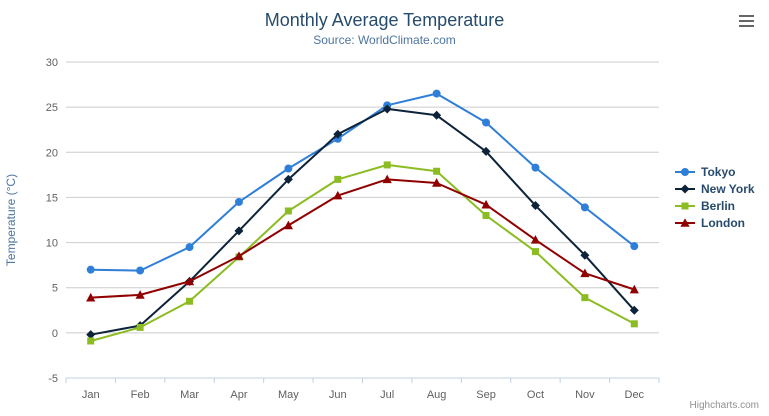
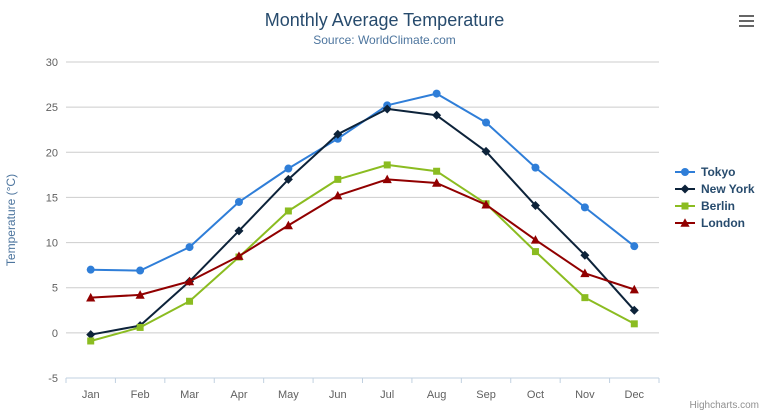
Berlin/Sep: 13 -> 14
